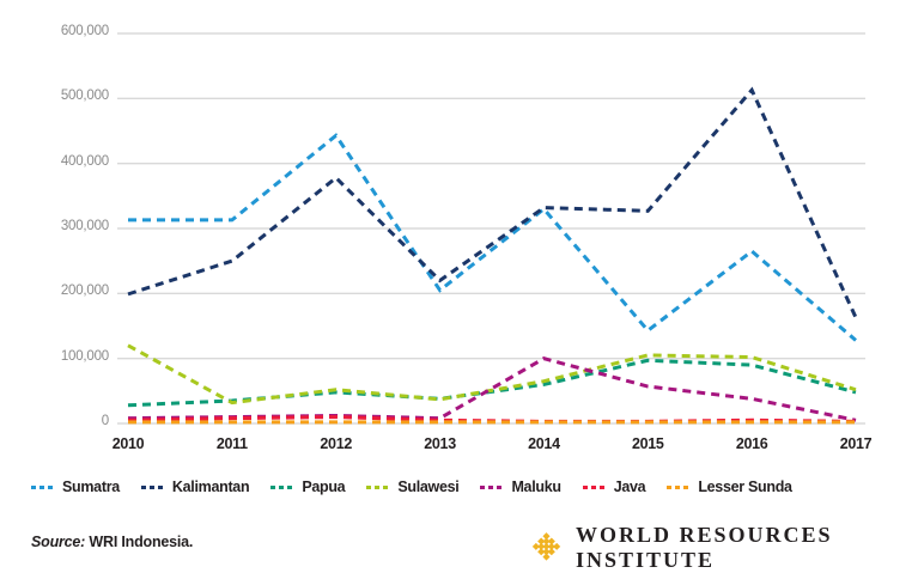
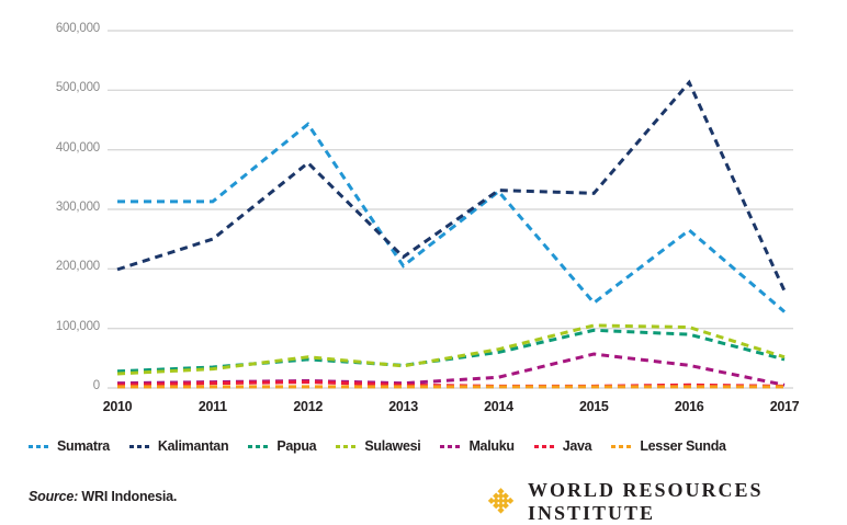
Sulawesi/2010: 120000 -> 20000
Maluku/2014: 100000 -> 20000
